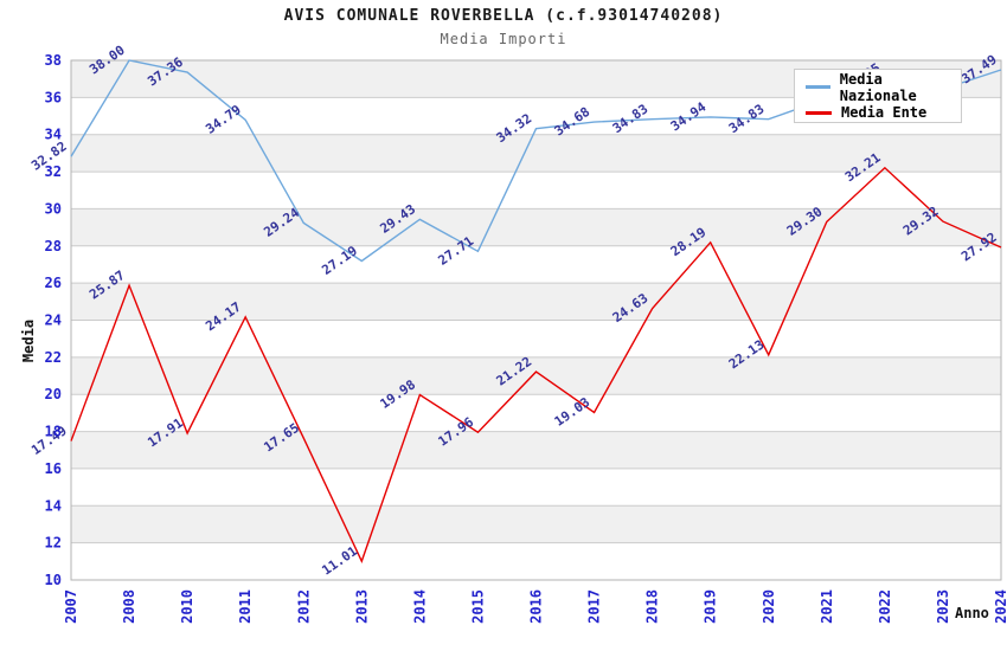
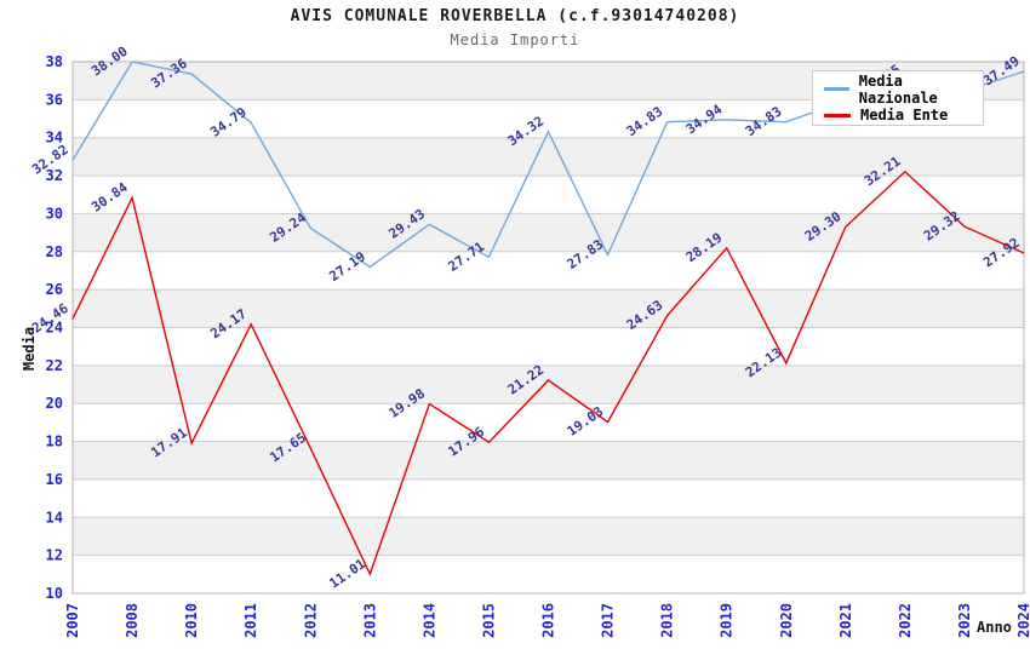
Media Ente/2007: 17.49 -> 24.46
Media Ente/2008: 25.87 -> 30.84
Media Nazionale/2017: 34.68 -> 27.83
